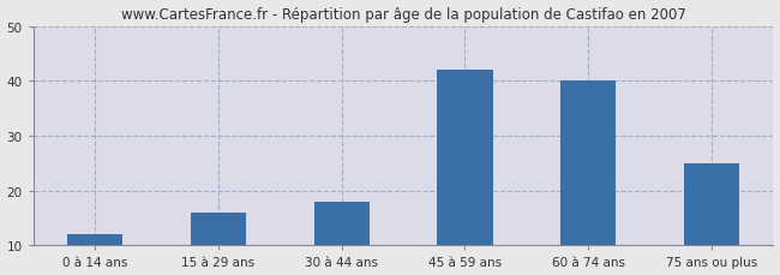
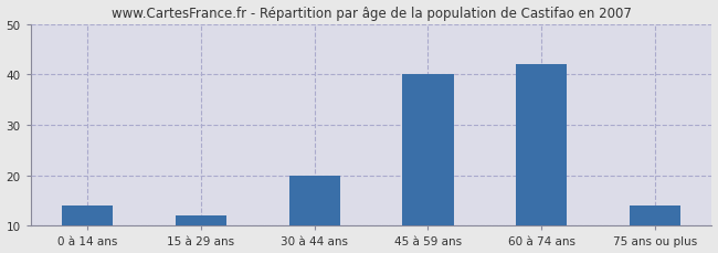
0 à 14 ans: 12 -> 14
15 à 29 ans: 16 -> 12
30 à 44 ans: 18 -> 20
45 à 59 ans: 42 -> 40
60 à 74 ans: 40 -> 42
75 ans ou plus: 25 -> 14
